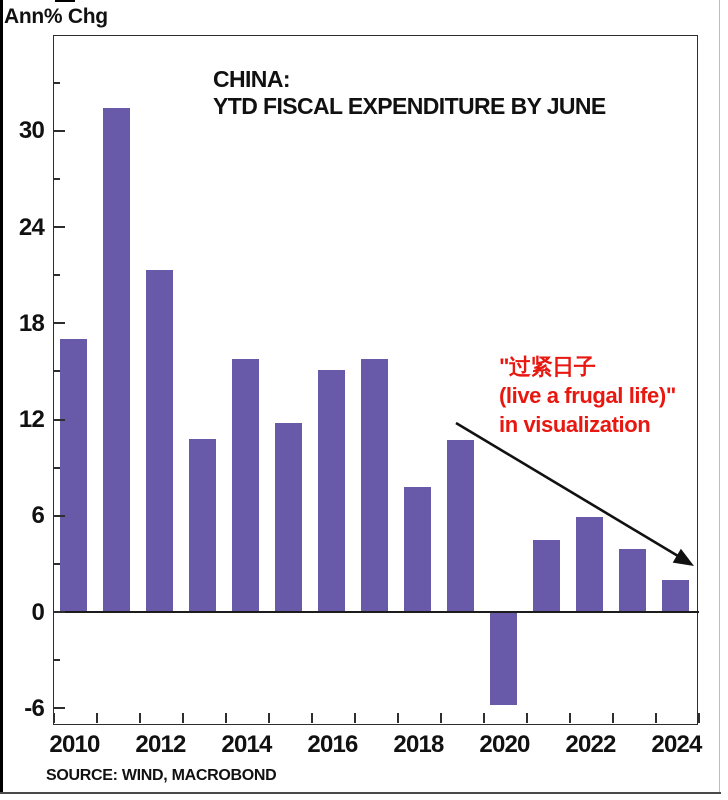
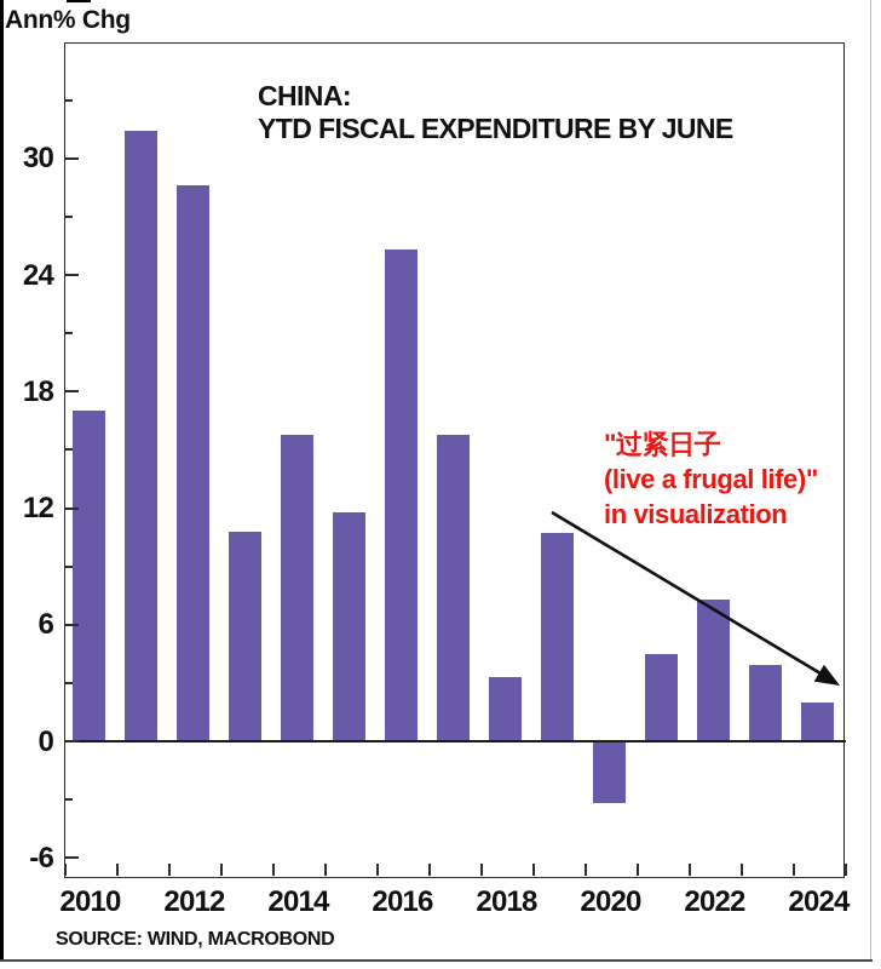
2012: 21.3 -> 28.6
2016: 15.1 -> 25.3
2018: 7.8 -> 3.3
2020: -5.8 -> -3.2
2022: 5.9 -> 7.3
